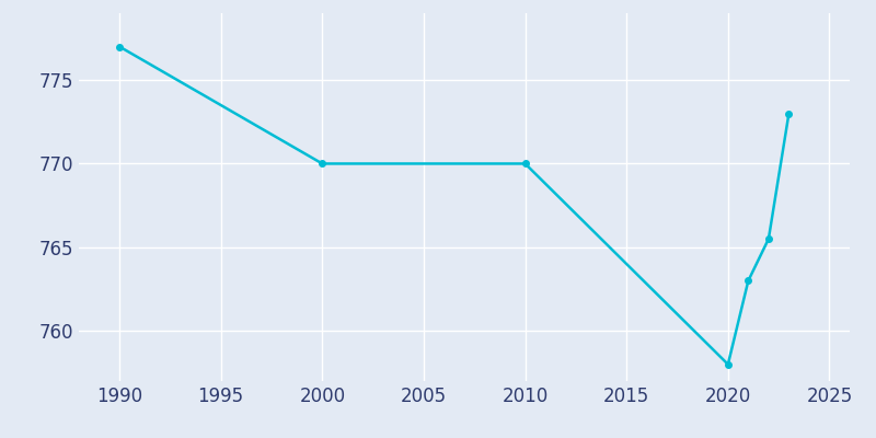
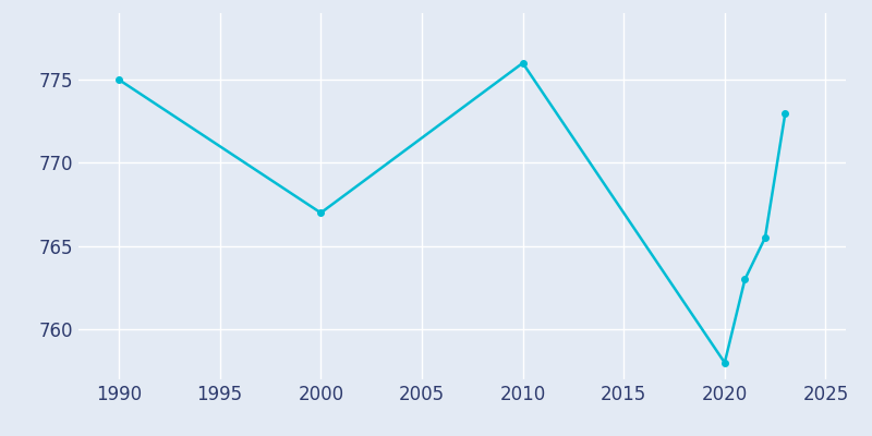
1990: 777.0 -> 775.0
2000: 770.0 -> 767.0
2010: 770.0 -> 776.0
